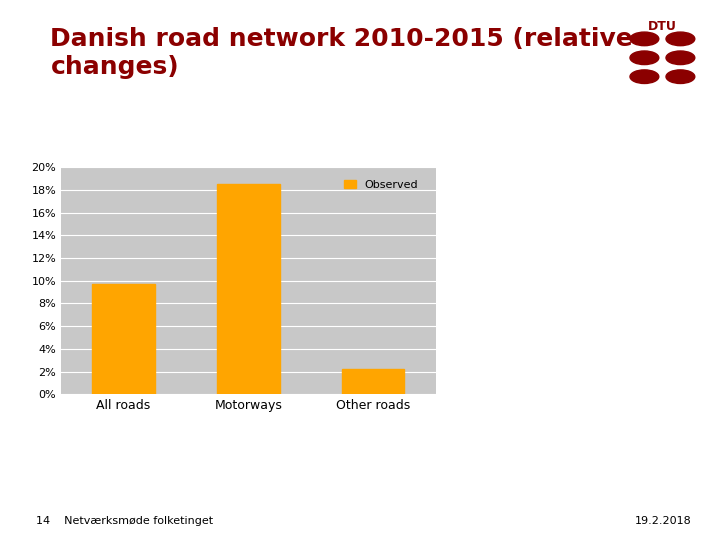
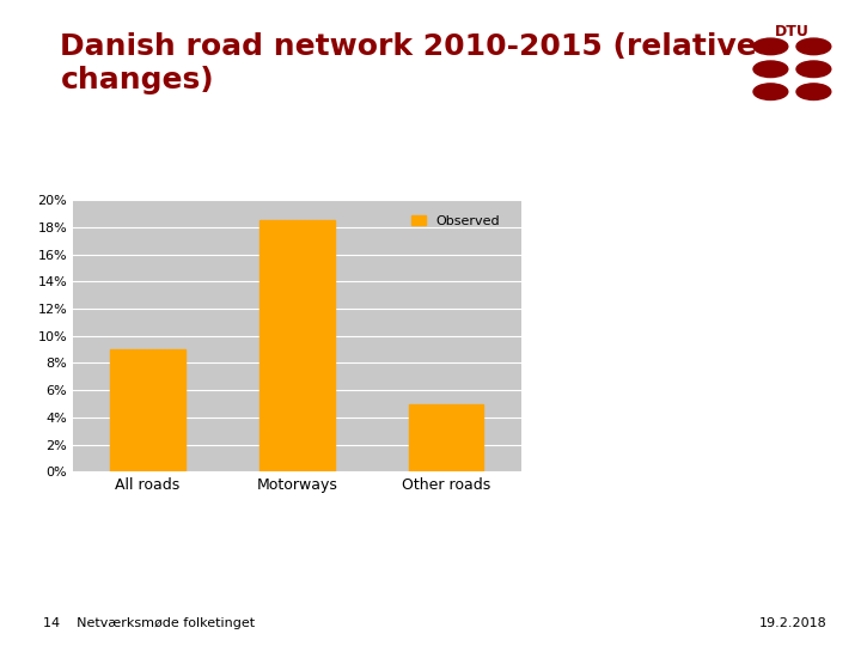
All roads: 9.7% -> 9.0%
Other roads: 2.2% -> 5.0%
